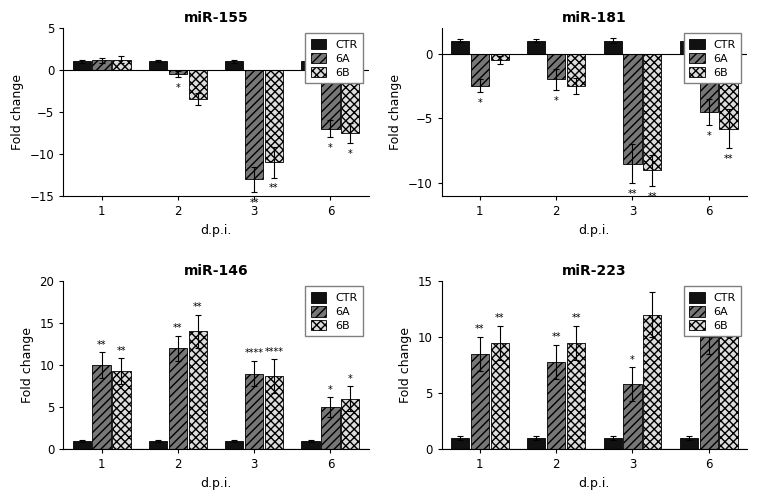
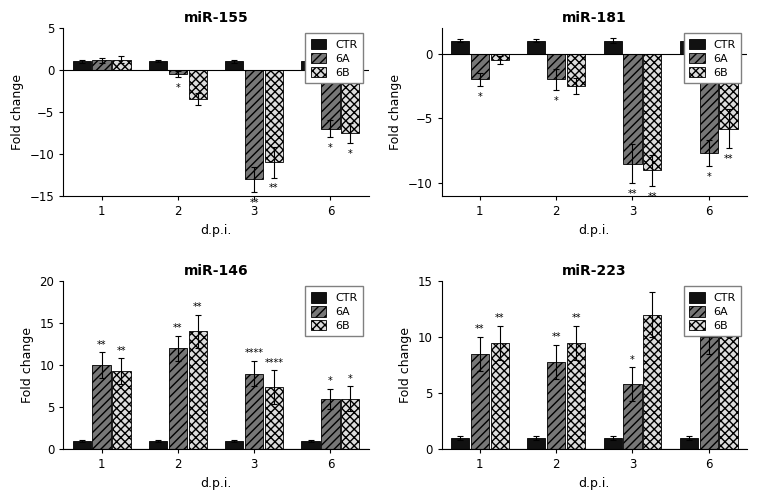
miR-181/6A/1: -2.5 -> -2.0
miR-181/6A/6: -4.5 -> -7.7
miR-146/6B/3: 8.7 -> 7.4
miR-146/6A/6: 5 -> 6
